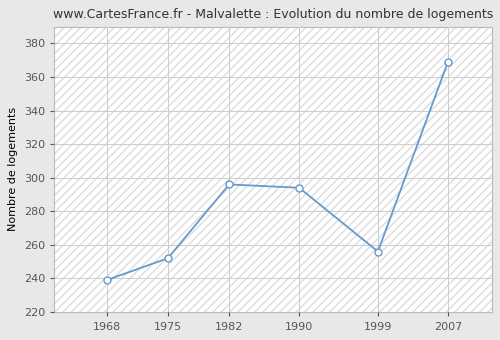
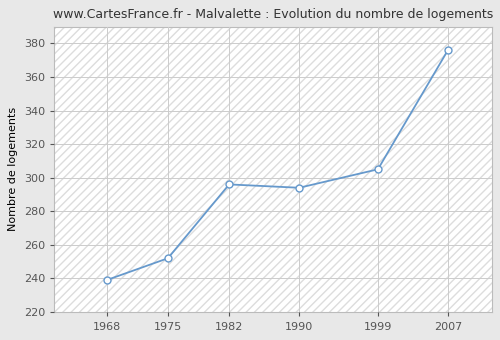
1999: 256 -> 305
2007: 369 -> 376
